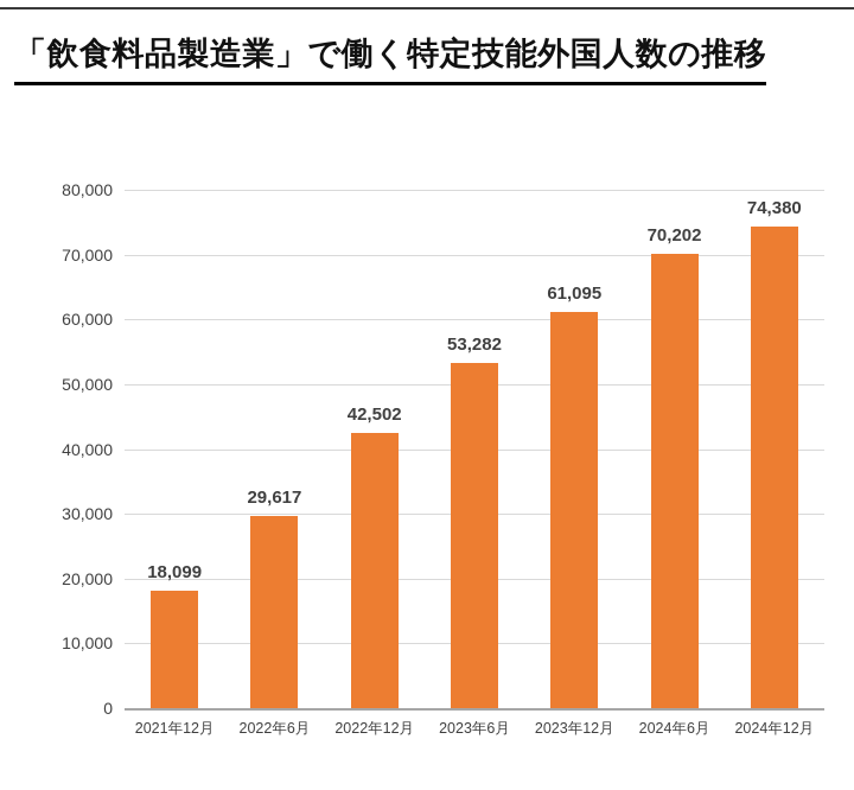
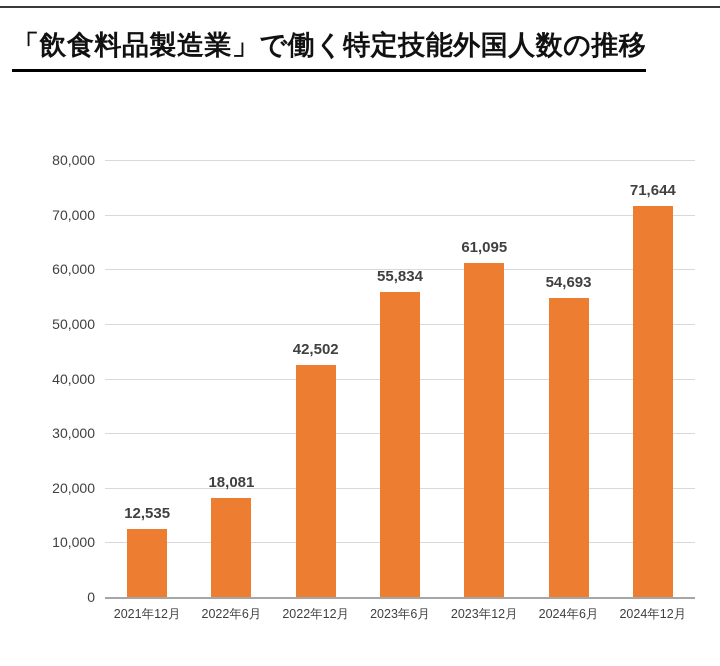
2021年12月: 18,099 -> 12,535
2022年6月: 29,617 -> 18,081
2023年6月: 53,282 -> 55,834
2024年6月: 70,202 -> 54,693
2024年12月: 74,380 -> 71,644
